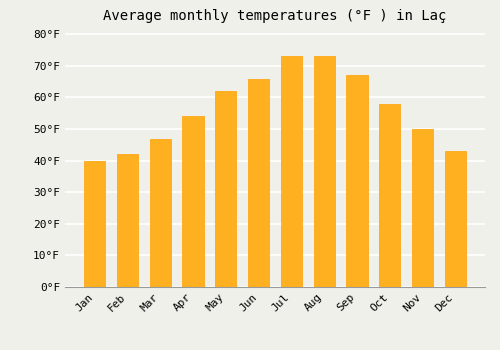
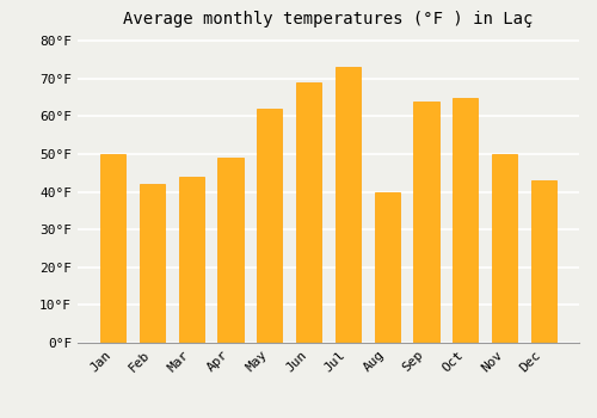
Jan: 40°F -> 50°F
Mar: 47°F -> 44°F
Apr: 54°F -> 49°F
Jun: 66°F -> 69°F
Aug: 73°F -> 40°F
Sep: 67°F -> 64°F
Oct: 58°F -> 65°F
